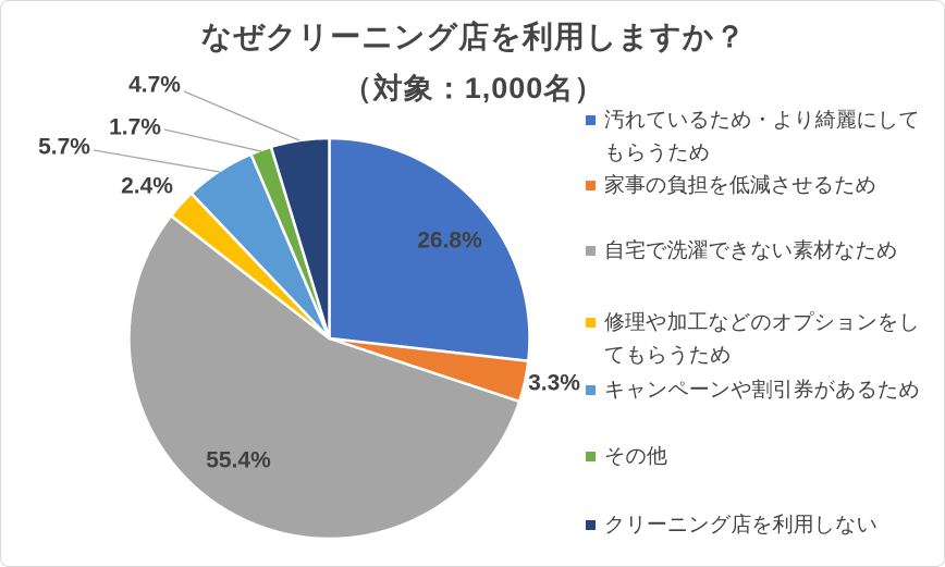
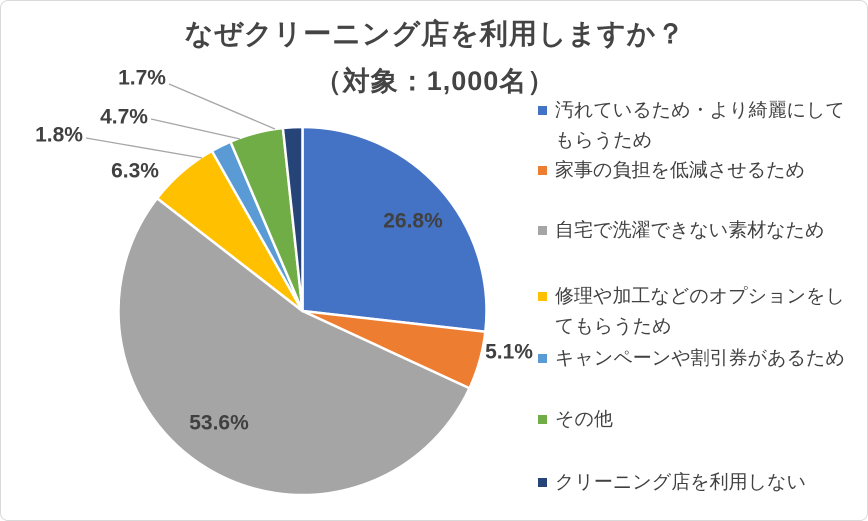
家事の負担を低減させるため: 3.3% -> 5.1%
自宅で洗濯できない素材なため: 55.4% -> 53.6%
修理や加工などのオプションをしてもらうため: 2.4% -> 6.3%
キャンペーンや割引券があるため: 5.7% -> 1.8%
その他: 1.7% -> 4.7%
クリーニング店を利用しない: 4.7% -> 1.7%
